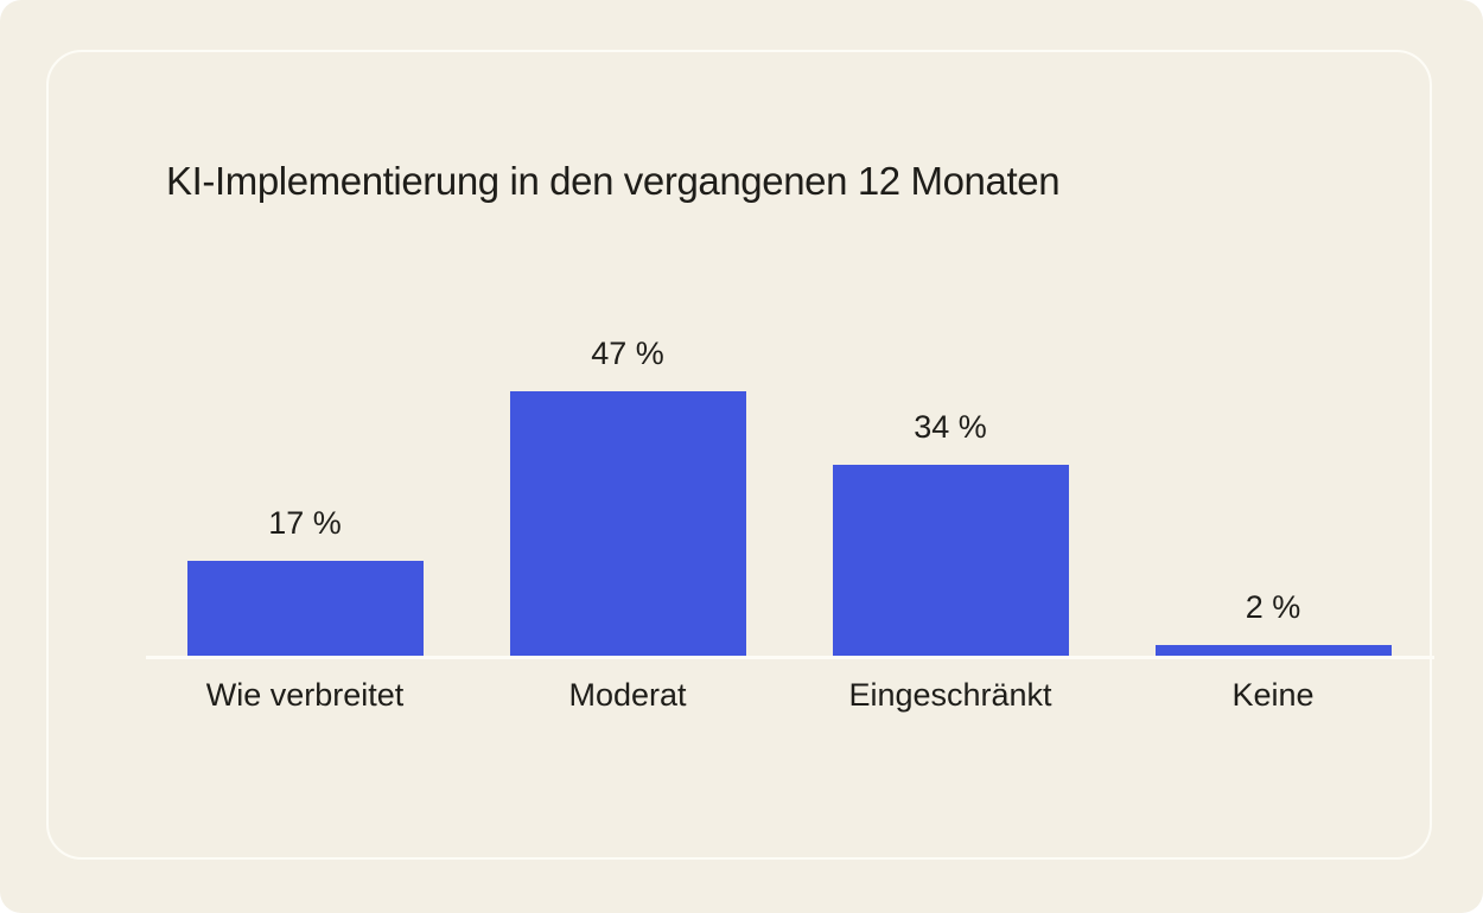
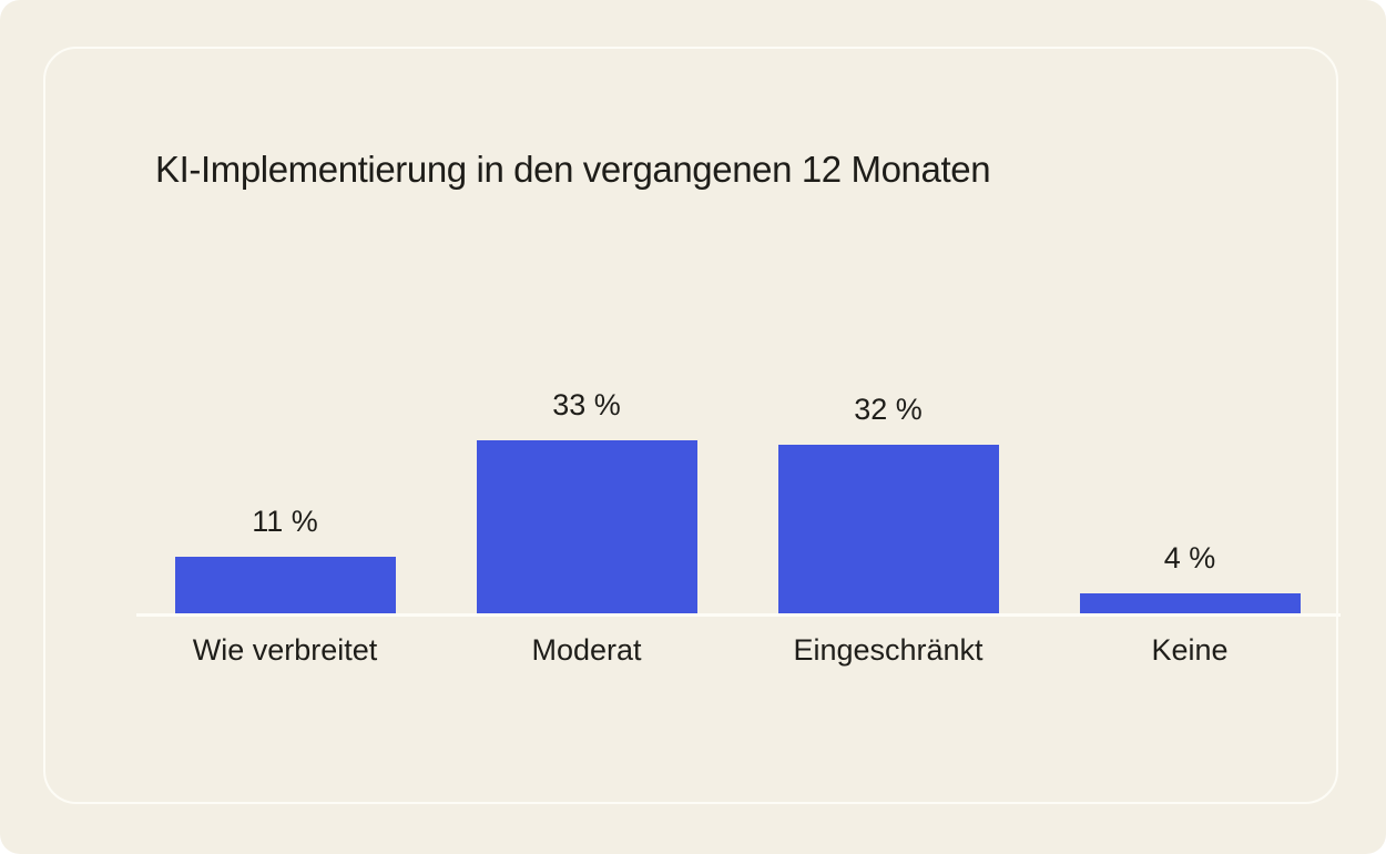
Wie verbreitet: 17 -> 11
Moderat: 47 -> 33
Eingeschränkt: 34 -> 32
Keine: 2 -> 4
